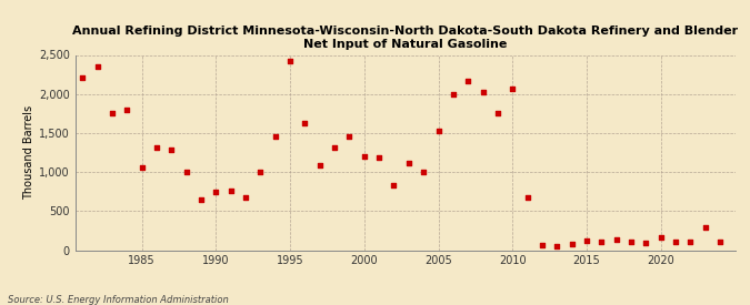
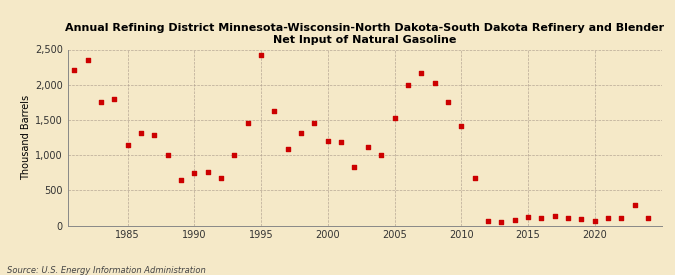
1985: 1,060 -> 1,140
2010: 2,060 -> 1,410
2020: 160 -> 60
